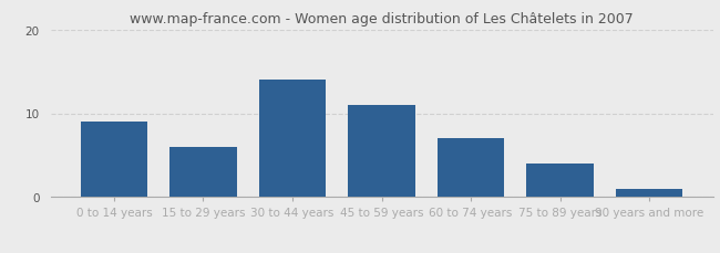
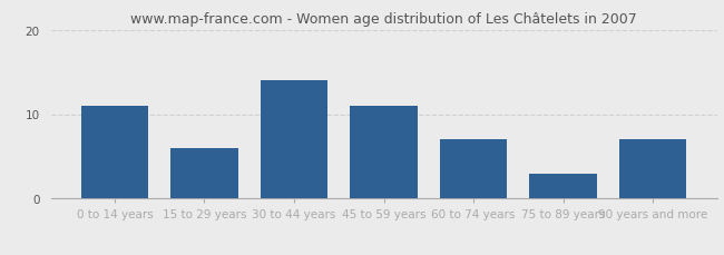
0 to 14 years: 9 -> 11
75 to 89 years: 4 -> 3
90 years and more: 1 -> 7
